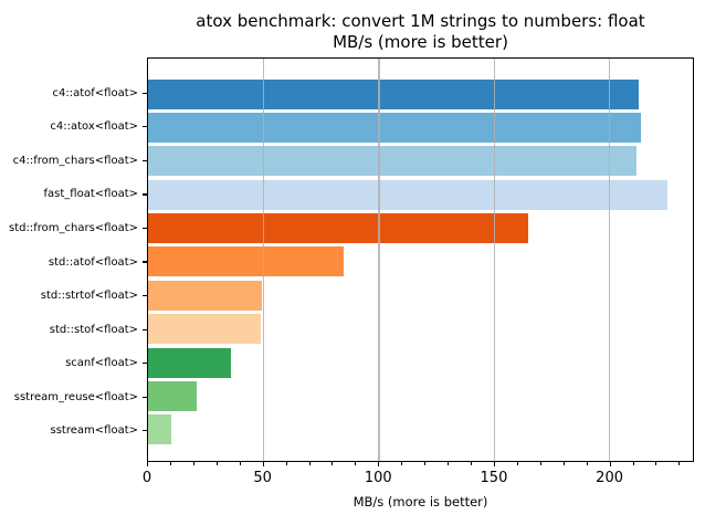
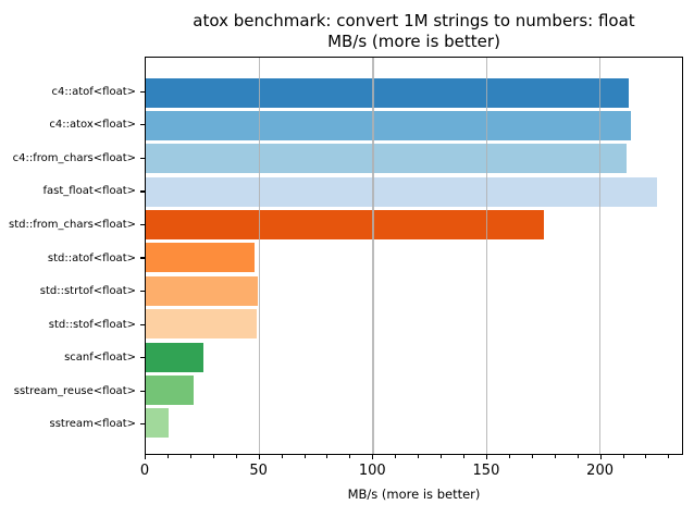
std::from_chars<float>: 165 -> 176
std::atof<float>: 85 -> 48
scanf<float>: 36 -> 25
